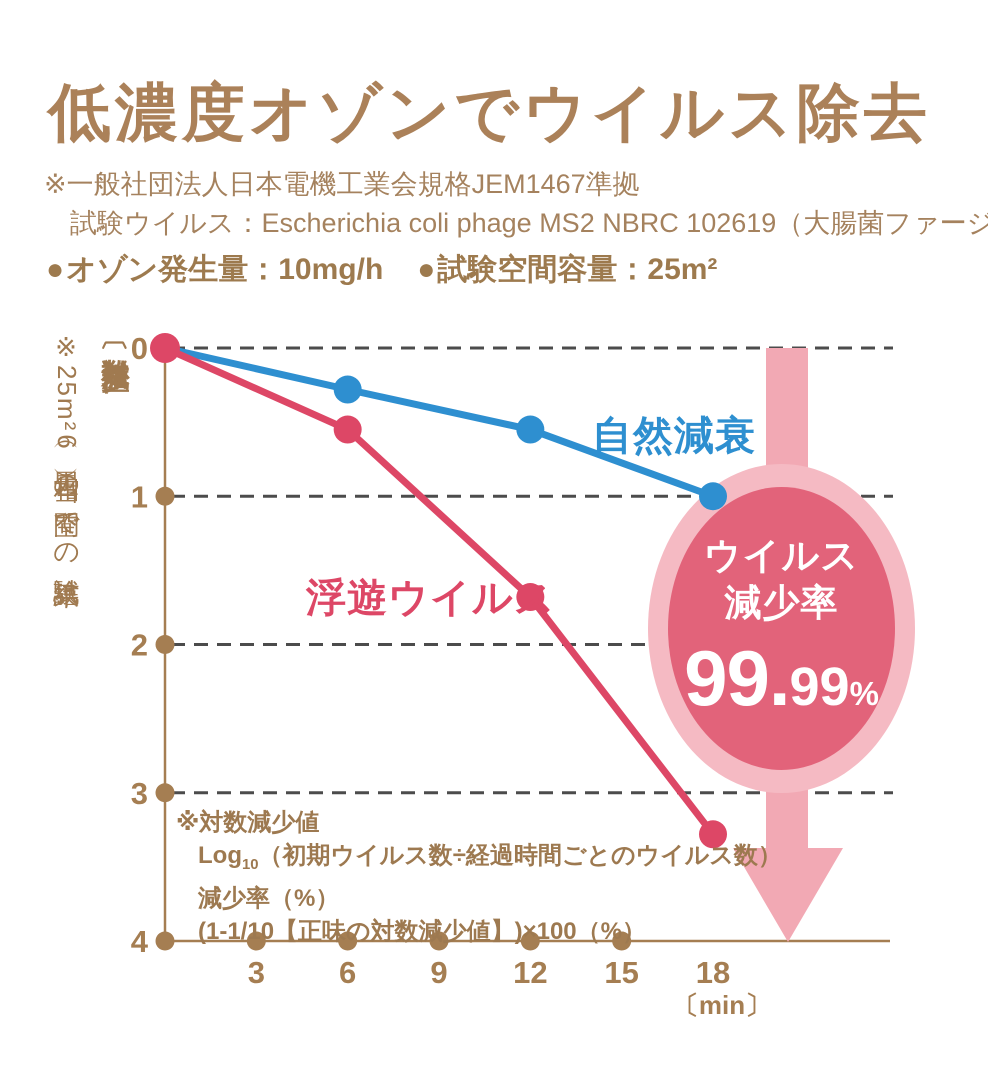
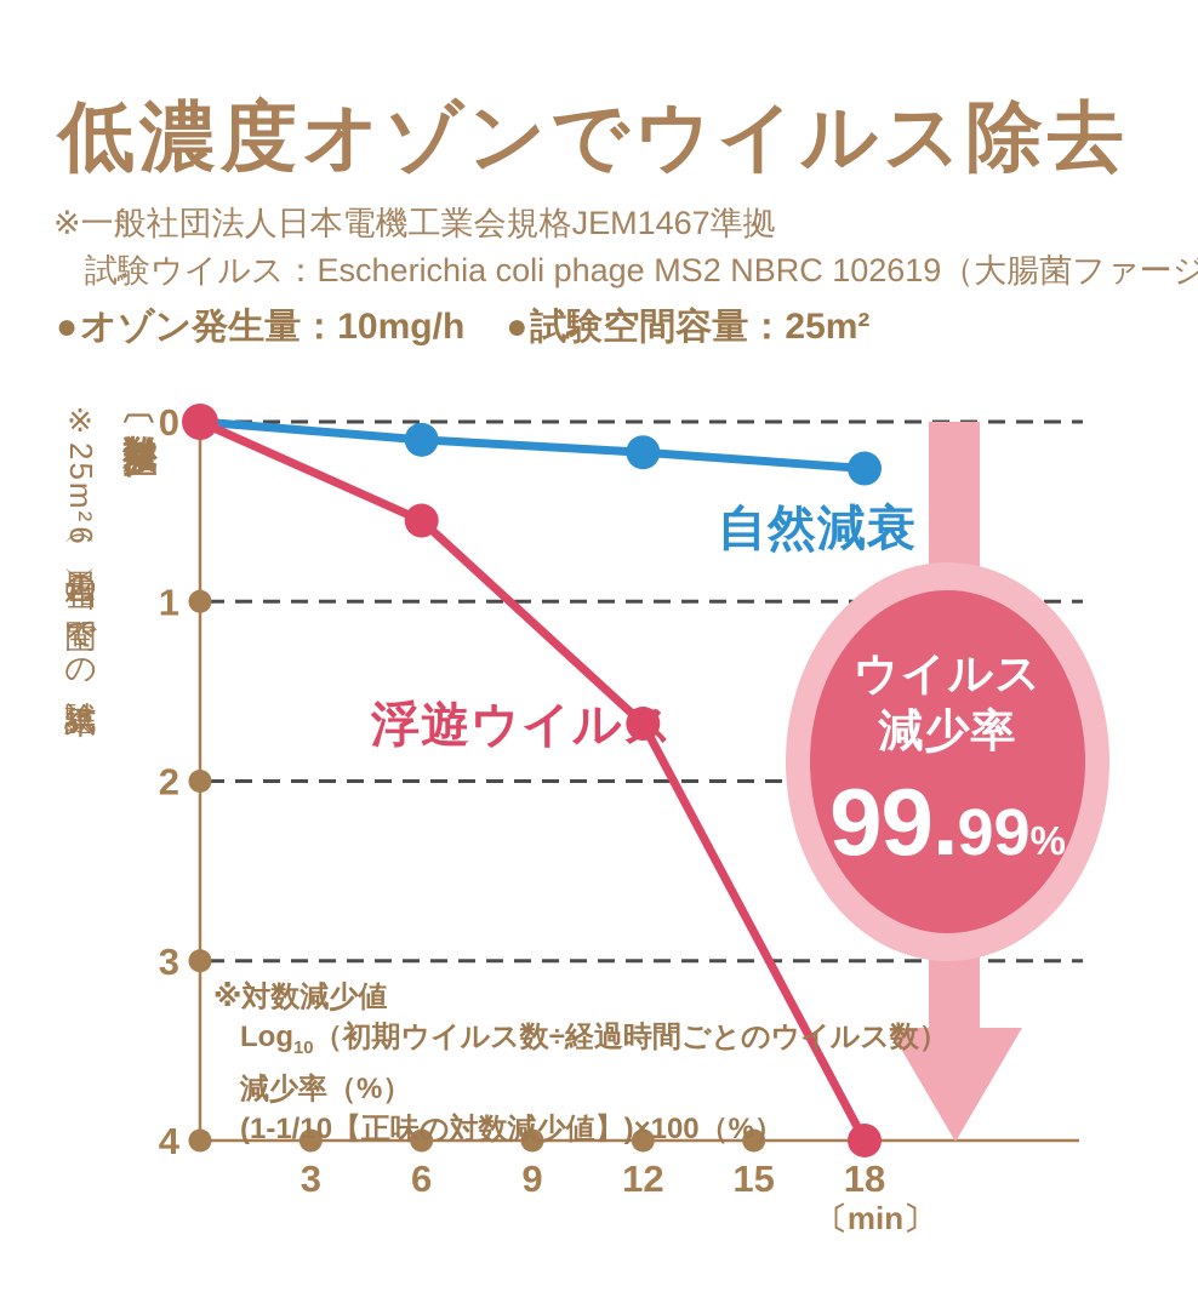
自然減衰/6: 0.28 -> 0.10
自然減衰/12: 0.55 -> 0.17
自然減衰/18: 1.00 -> 0.26
浮遊ウイルス/18: 3.28 -> 4.00
